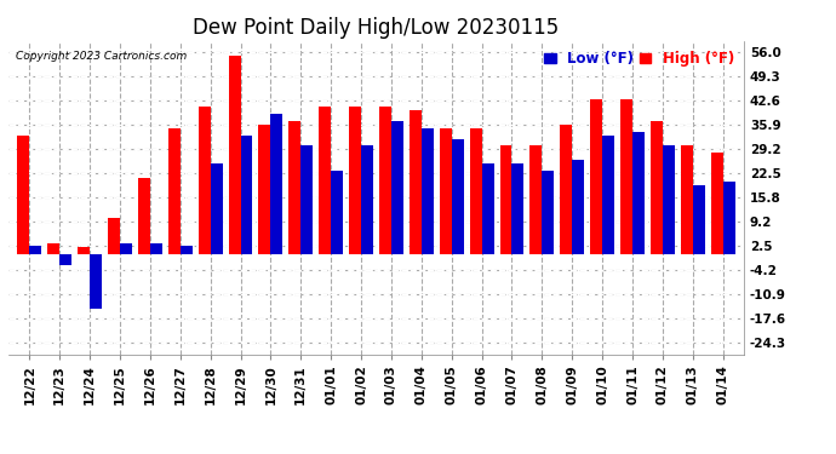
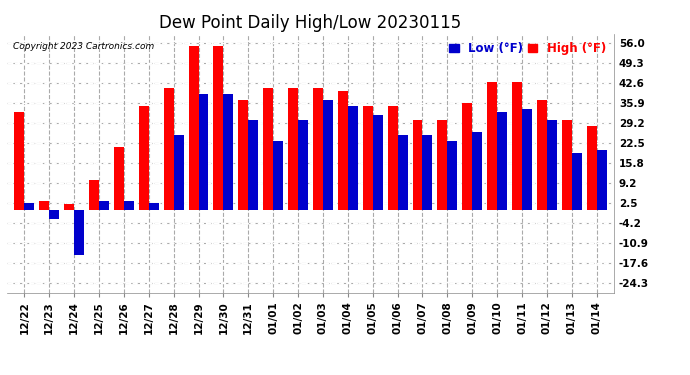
Low (°F)/12/29: 33.0 -> 39.0
High (°F)/12/30: 36 -> 55
